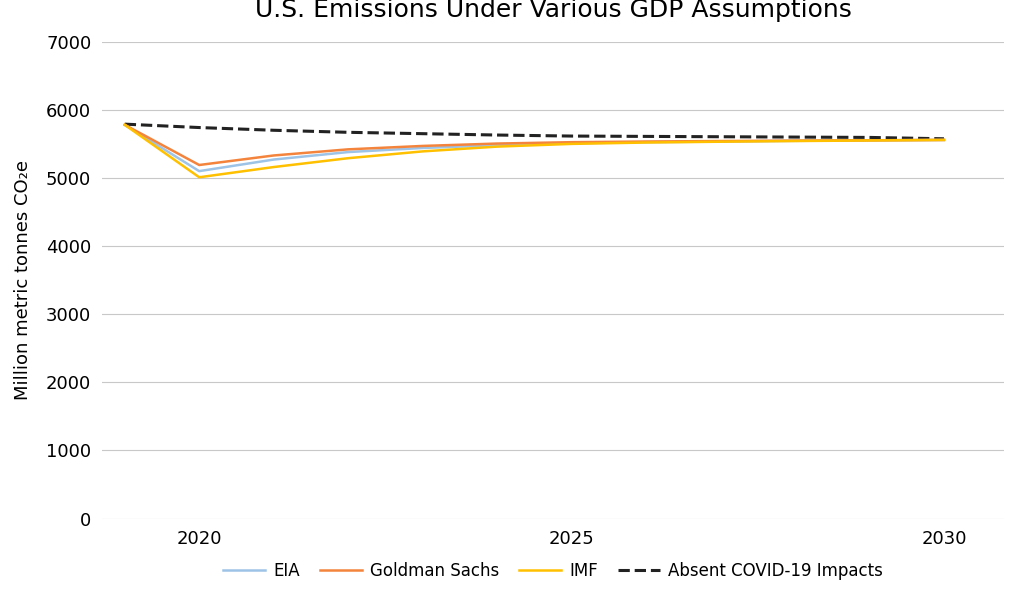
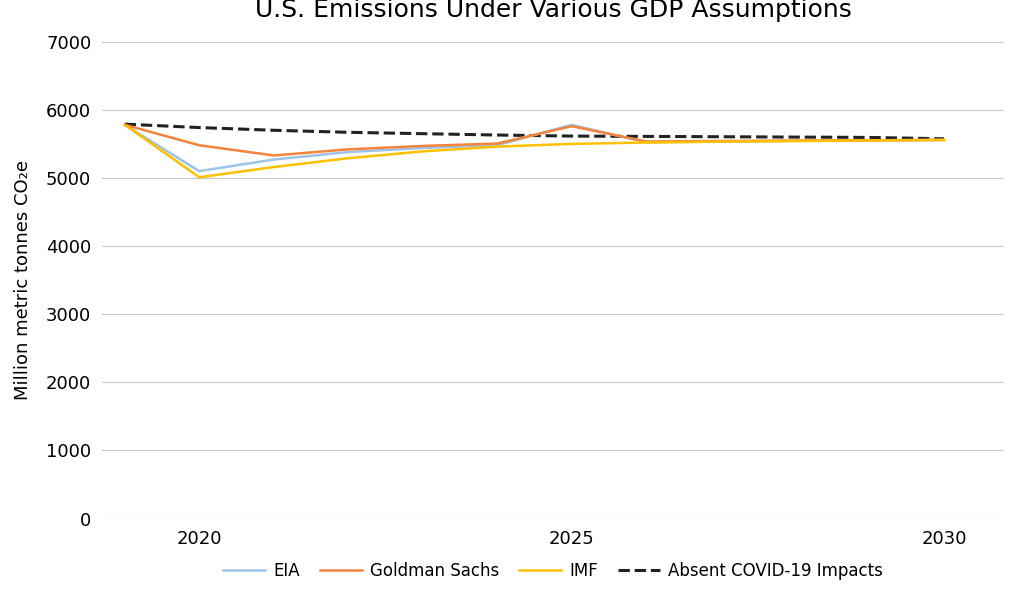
Goldman Sachs/2020: 5190 -> 5480
EIA/2025: 5510 -> 5780
Goldman Sachs/2025: 5520 -> 5760
